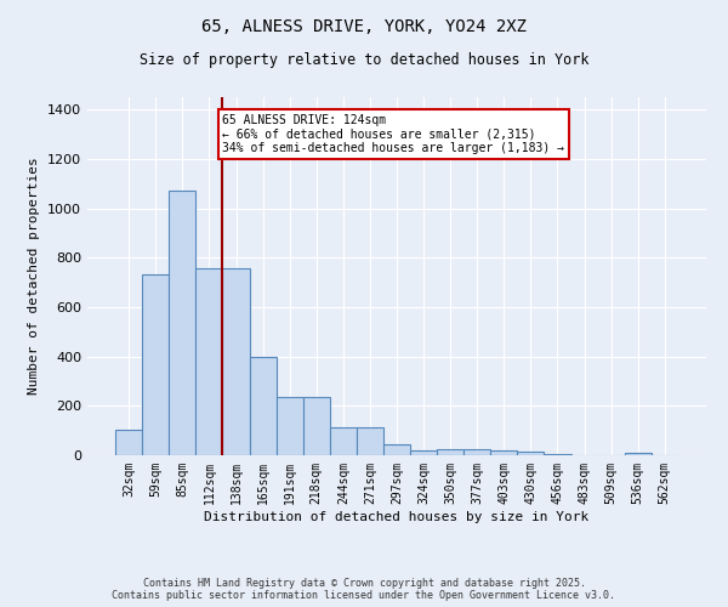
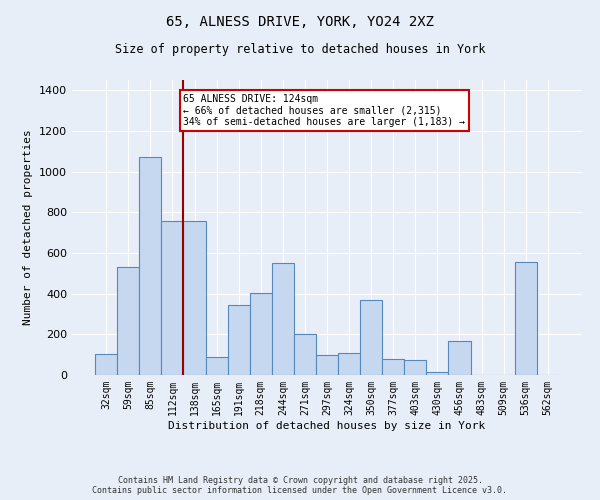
59sqm: 730 -> 530
165sqm: 400 -> 90
191sqm: 235 -> 345
218sqm: 235 -> 405
244sqm: 115 -> 550
271sqm: 115 -> 200
297sqm: 45 -> 100
324sqm: 20 -> 110
350sqm: 25 -> 370
377sqm: 25 -> 80
403sqm: 20 -> 75
456sqm: 5 -> 165
536sqm: 10 -> 555
